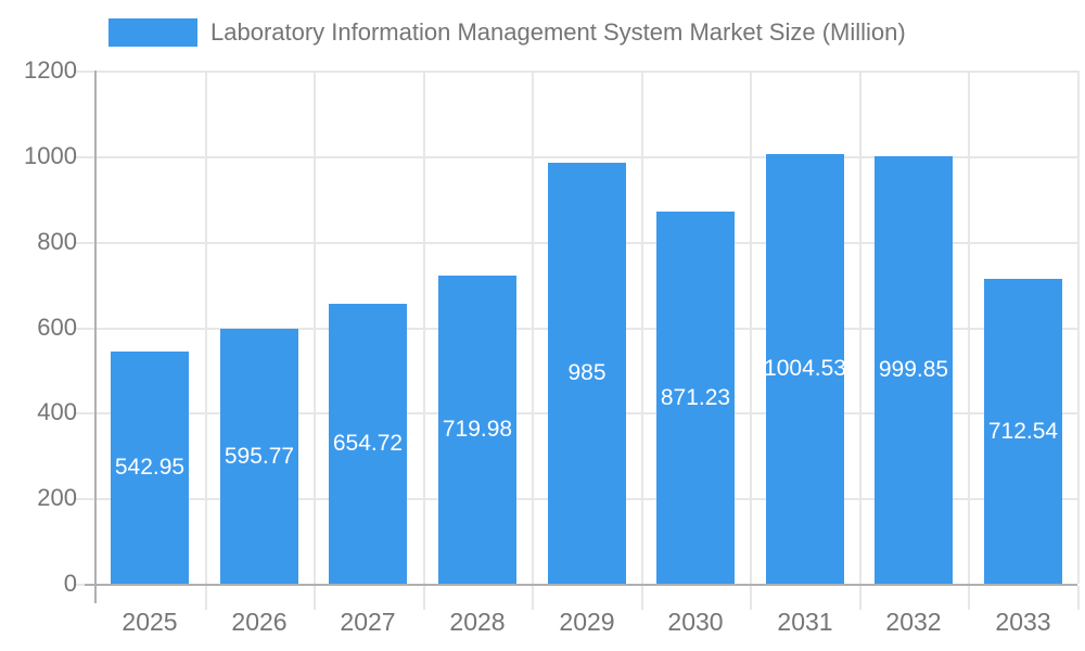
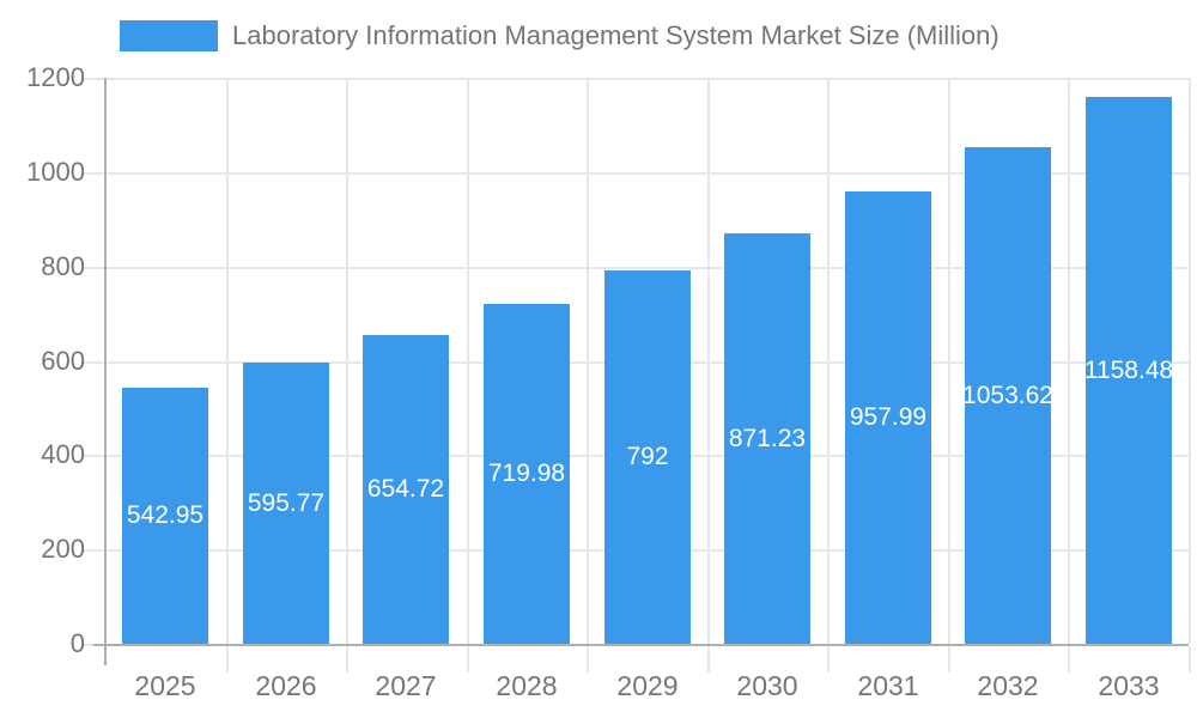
2029: 985 -> 792
2031: 1004.53 -> 957.99
2032: 999.85 -> 1053.62
2033: 712.54 -> 1158.48
